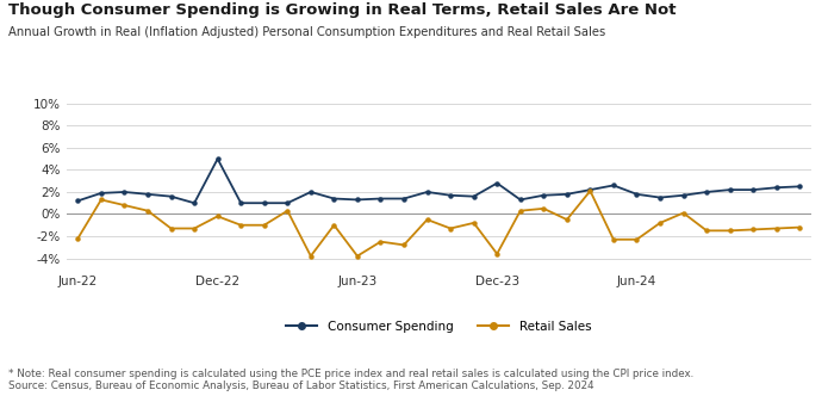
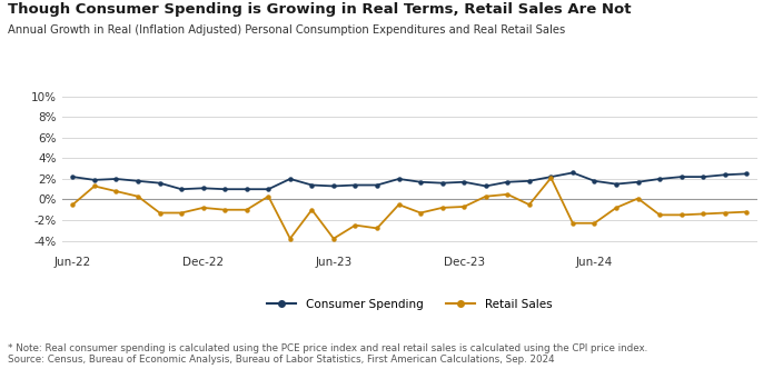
Consumer Spending/Jun-22: 1.2% -> 2.2%
Retail Sales/Jun-22: -2.2% -> -0.5%
Consumer Spending/Dec-22: 5.0% -> 1.1%
Retail Sales/Dec-22: -0.2% -> -0.8%
Consumer Spending/Dec-23: 2.8% -> 1.7%
Retail Sales/Dec-23: -3.6% -> -0.7%
